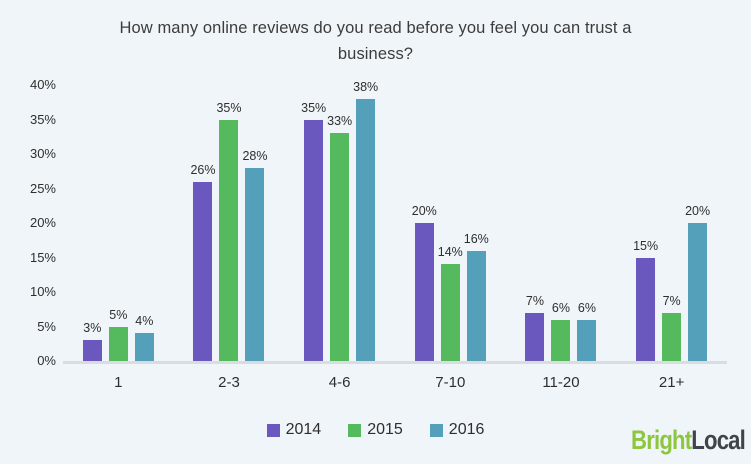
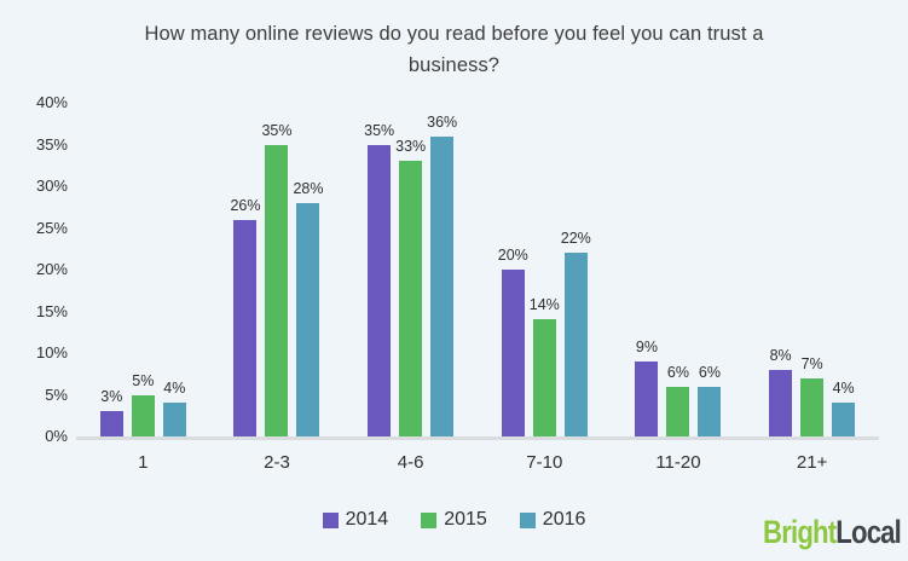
2016/4-6: 38% -> 36%
2016/7-10: 16% -> 22%
2014/11-20: 7% -> 9%
2014/21+: 15% -> 8%
2016/21+: 20% -> 4%
